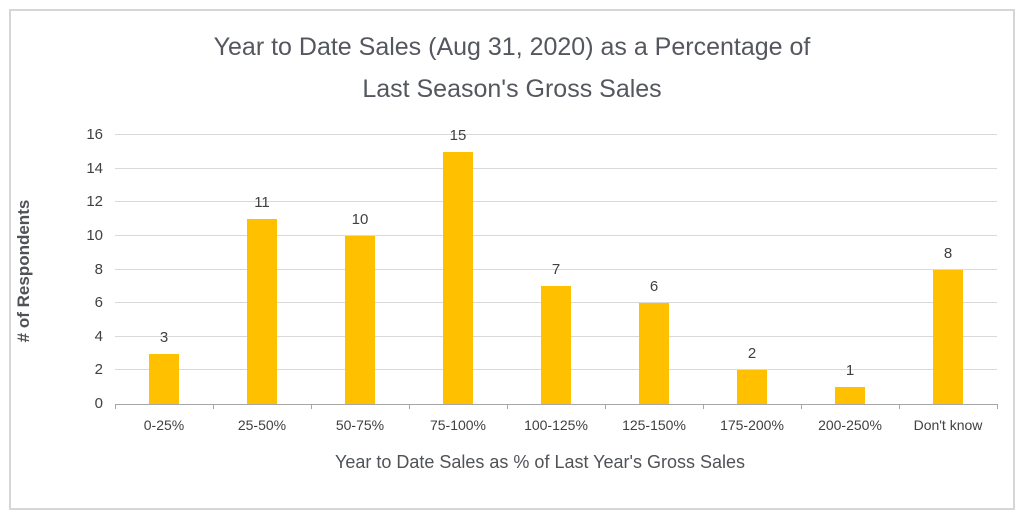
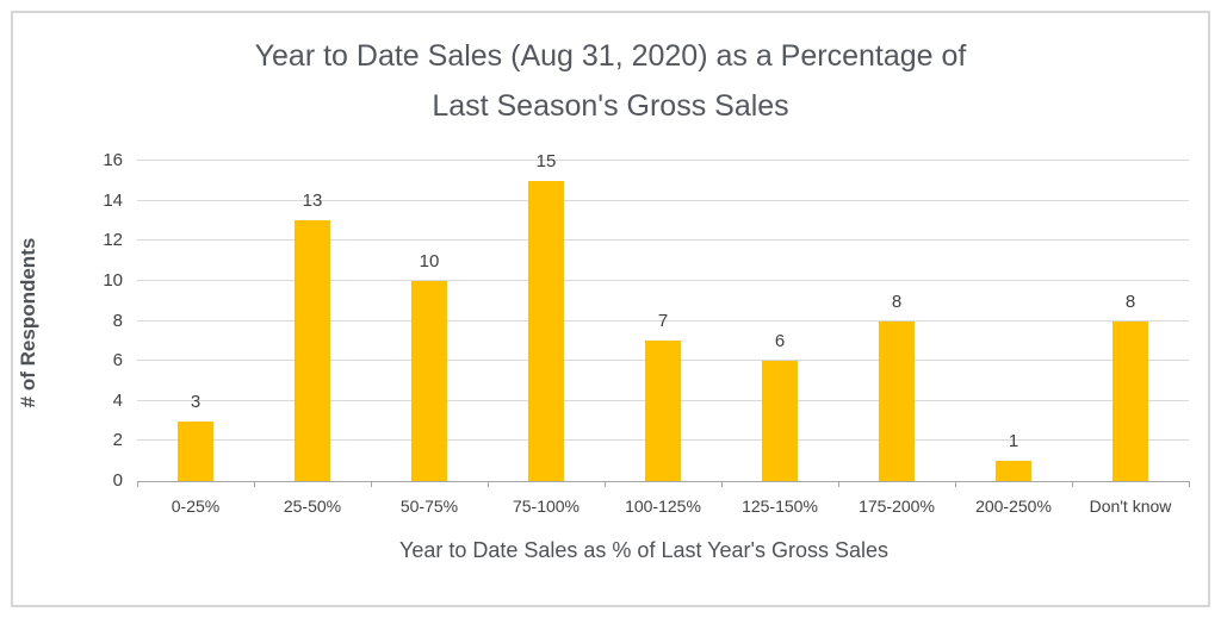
25-50%: 11 -> 13
175-200%: 2 -> 8
